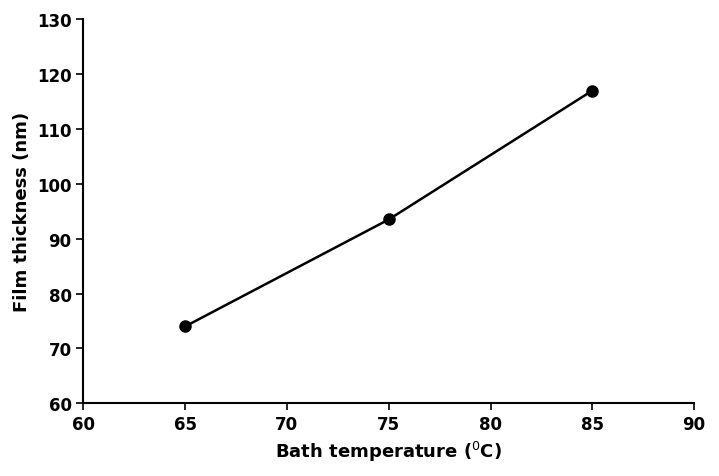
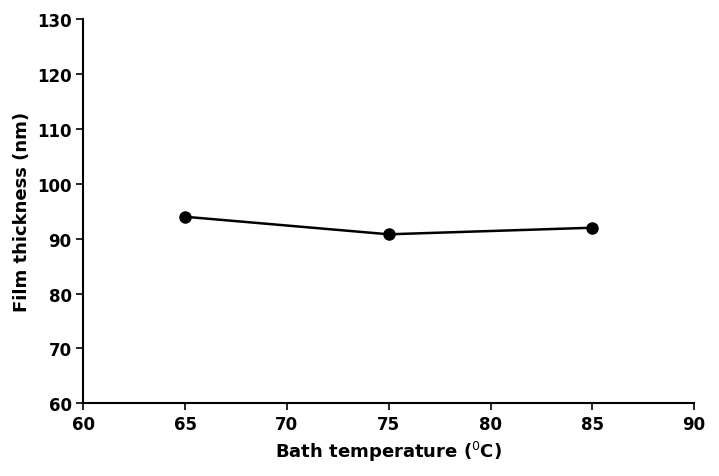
65: 74.0 -> 94.0
75: 93.5 -> 90.8
85: 117.0 -> 92.0
